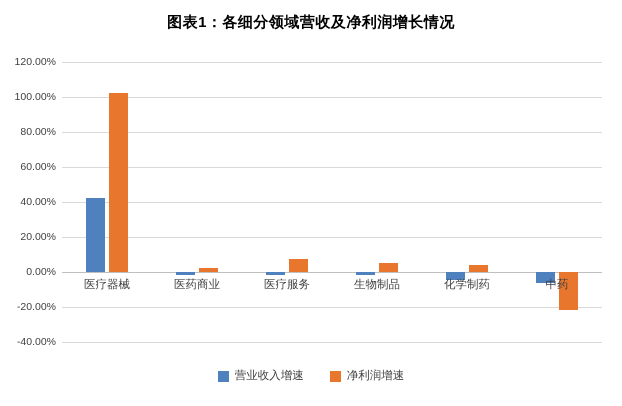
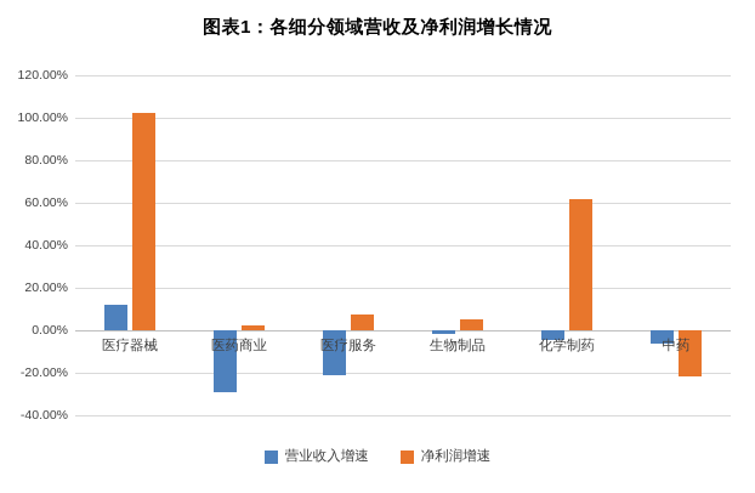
营业收入增速/医疗器械: 42% -> 12%
营业收入增速/医药商业: -2% -> -29%
营业收入增速/医疗服务: -1% -> -21%
净利润增速/化学制药: 4% -> 62%
